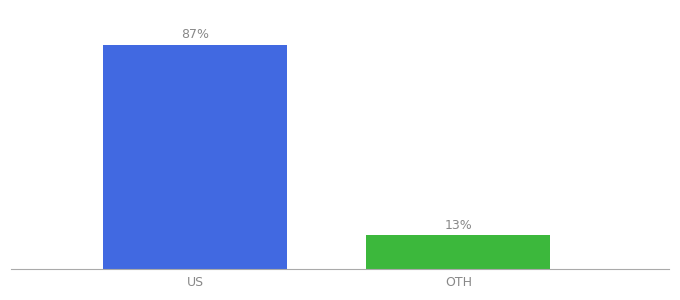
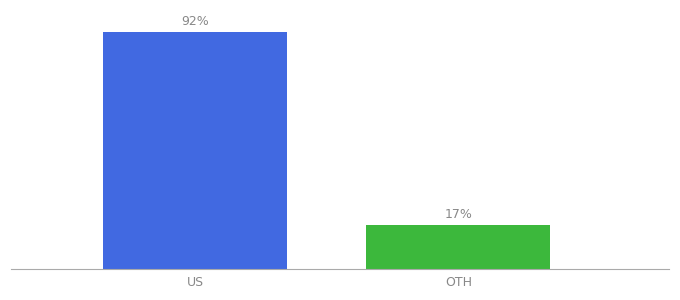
US: 87% -> 92%
OTH: 13% -> 17%
